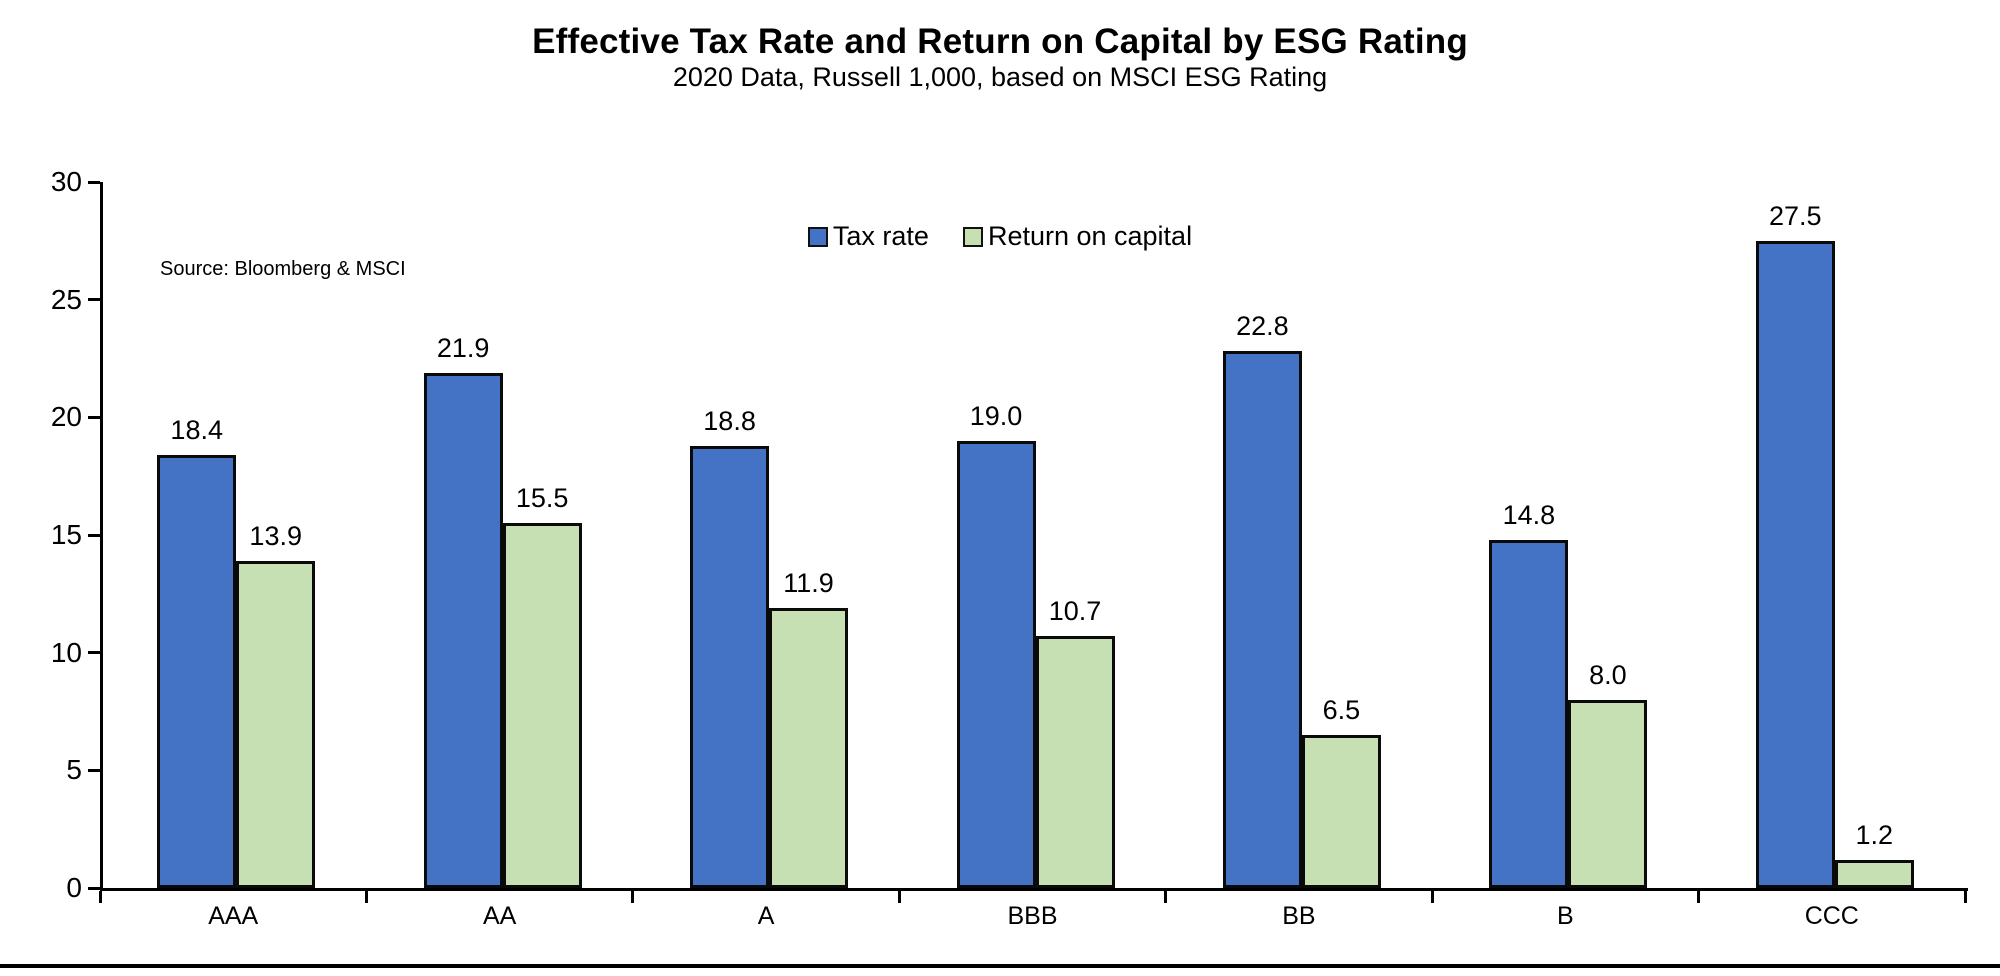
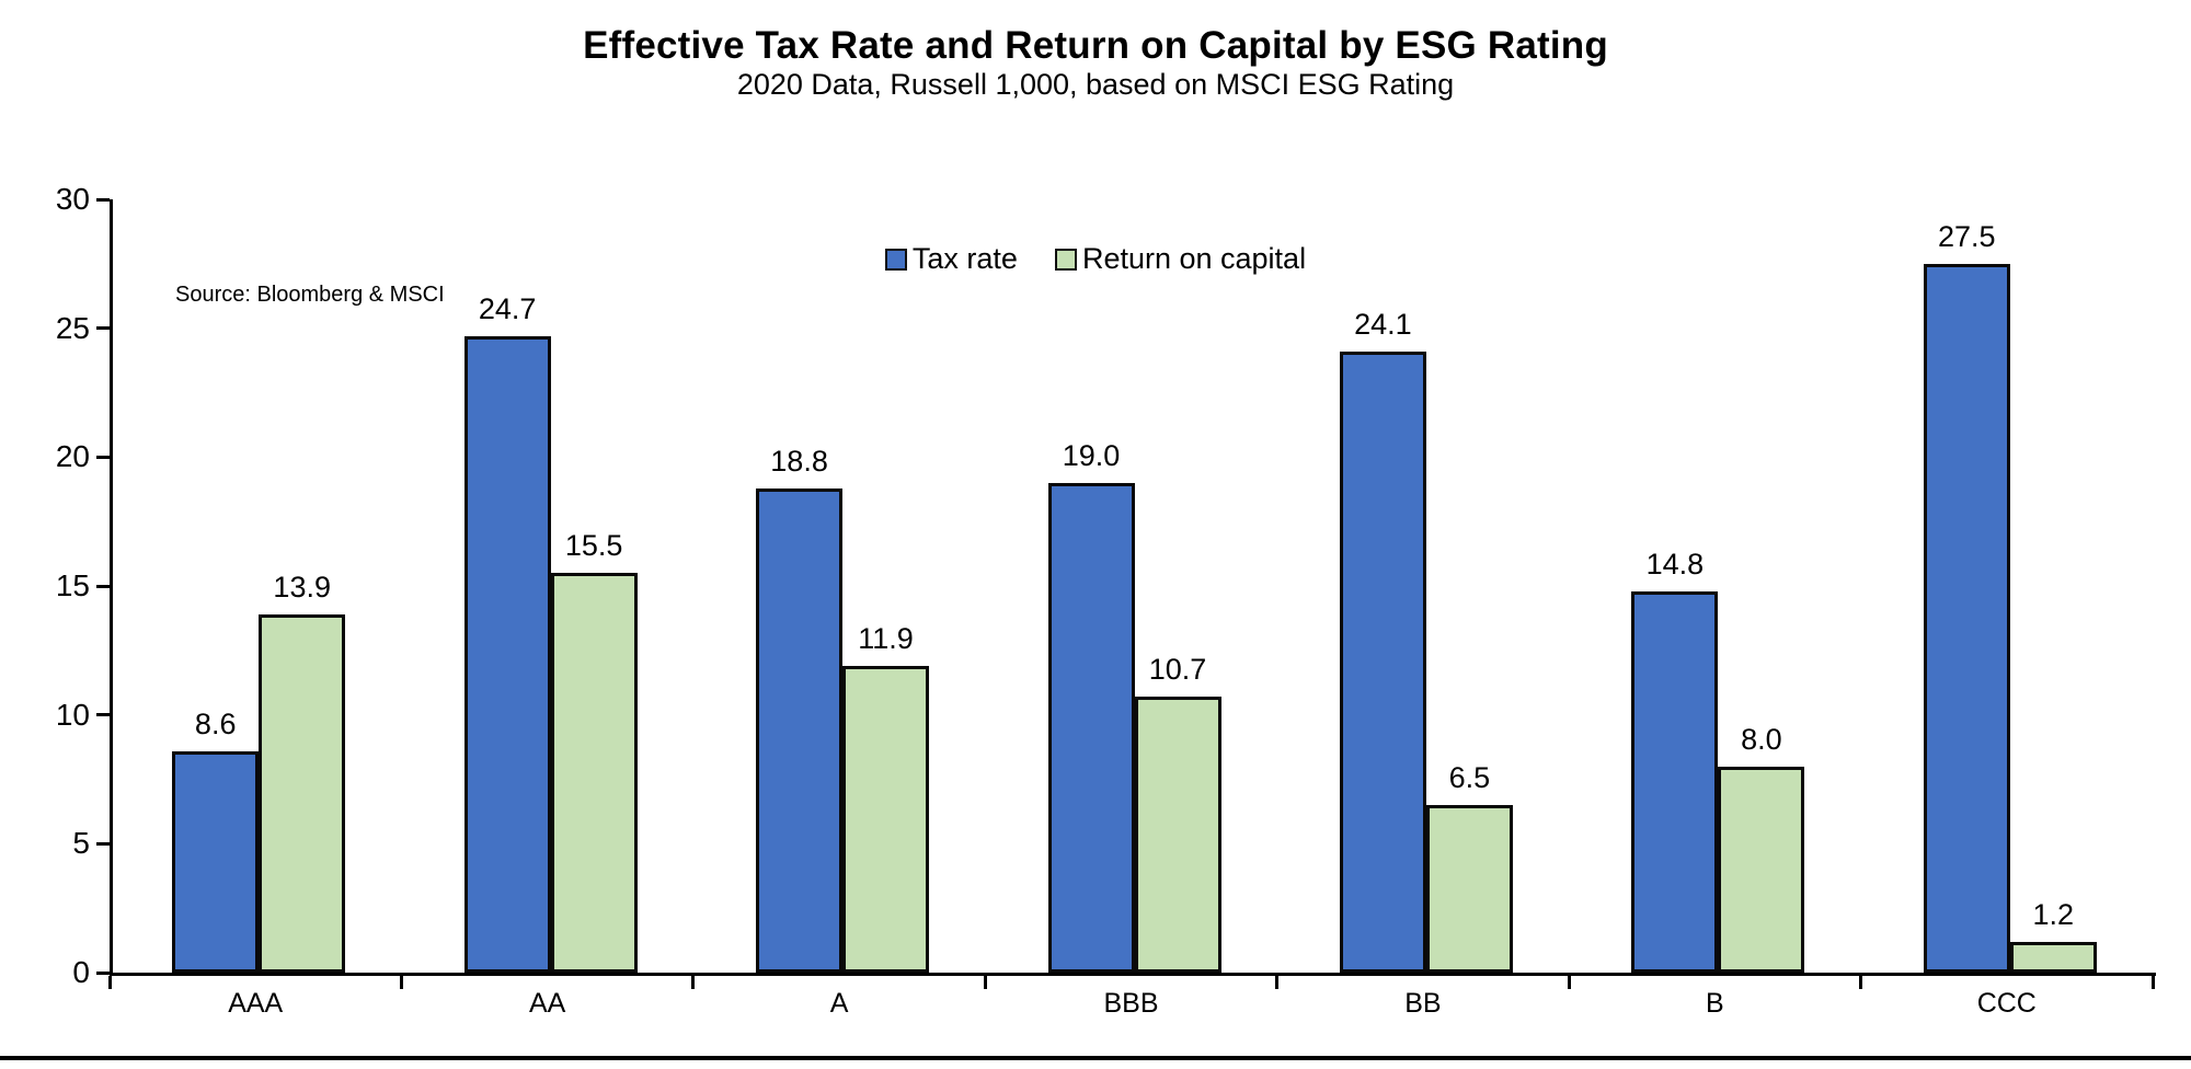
Tax rate/AAA: 18.4 -> 8.6
Tax rate/AA: 21.9 -> 24.7
Tax rate/BB: 22.8 -> 24.1
